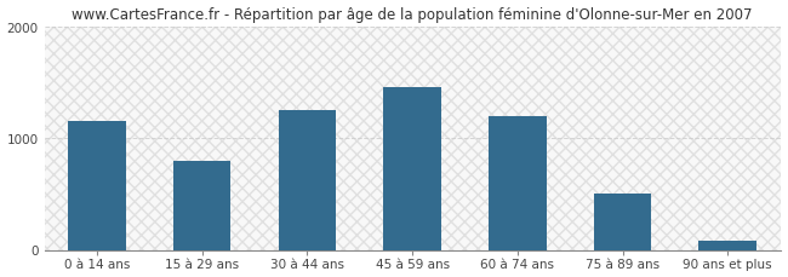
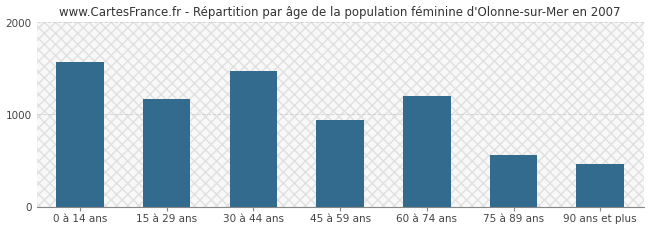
0 à 14 ans: 1150 -> 1560
15 à 29 ans: 800 -> 1160
30 à 44 ans: 1250 -> 1460
45 à 59 ans: 1450 -> 940
75 à 89 ans: 500 -> 560
90 ans et plus: 80 -> 460
